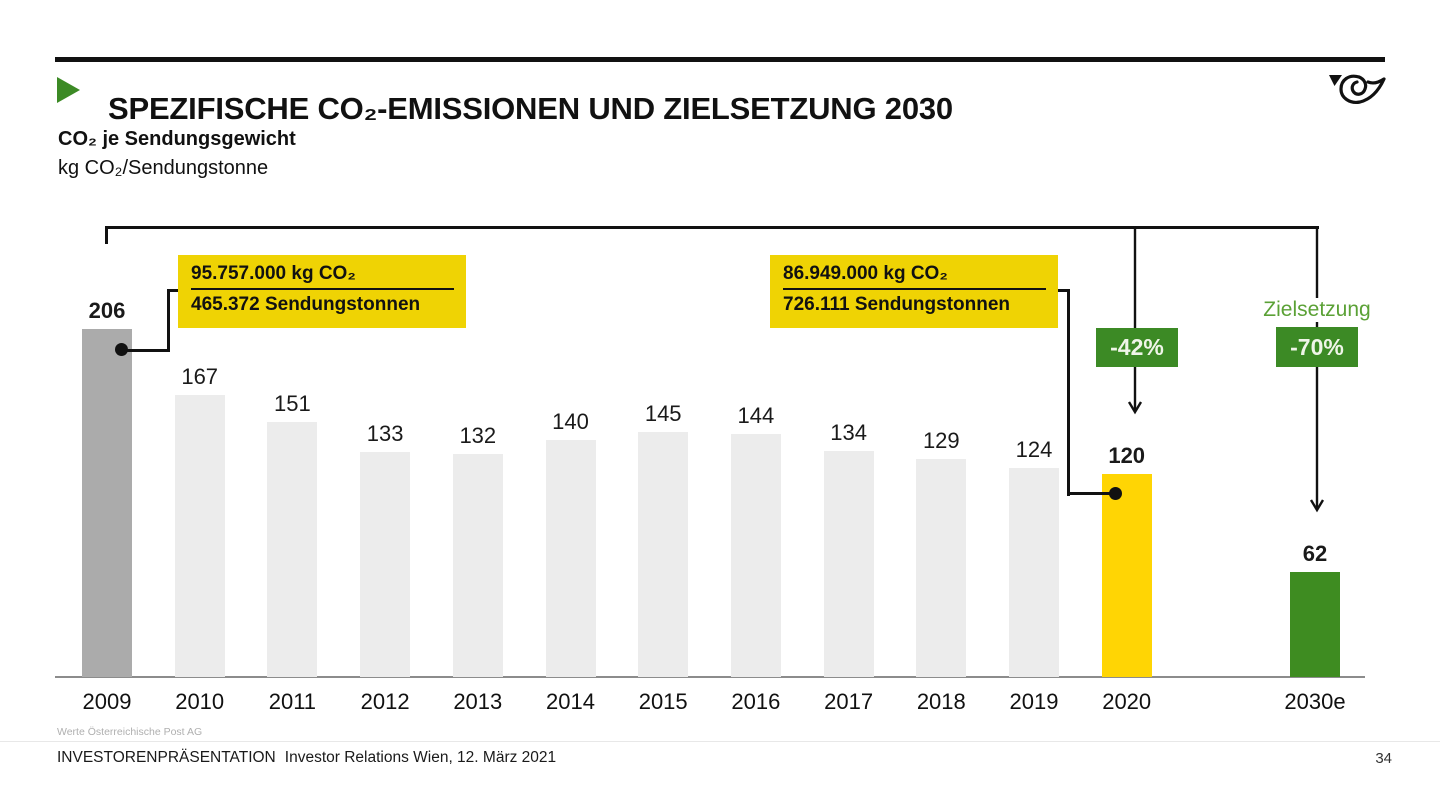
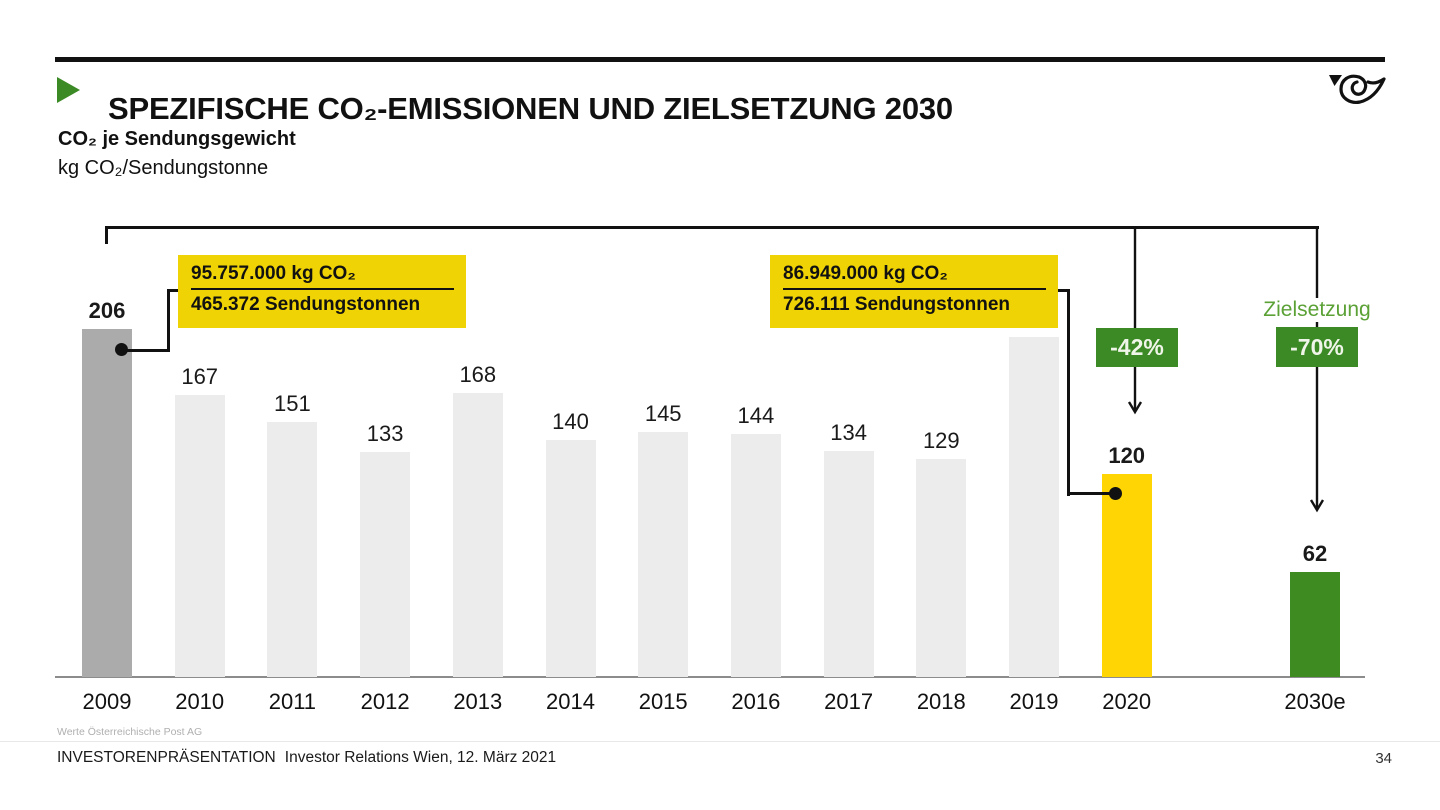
2013: 132 -> 168
2019: 124 -> 201
